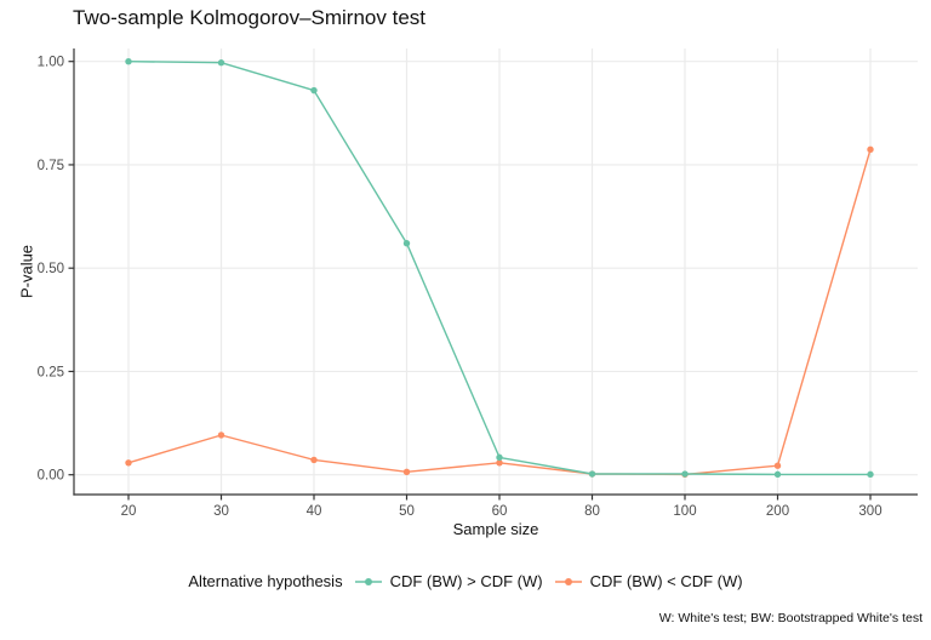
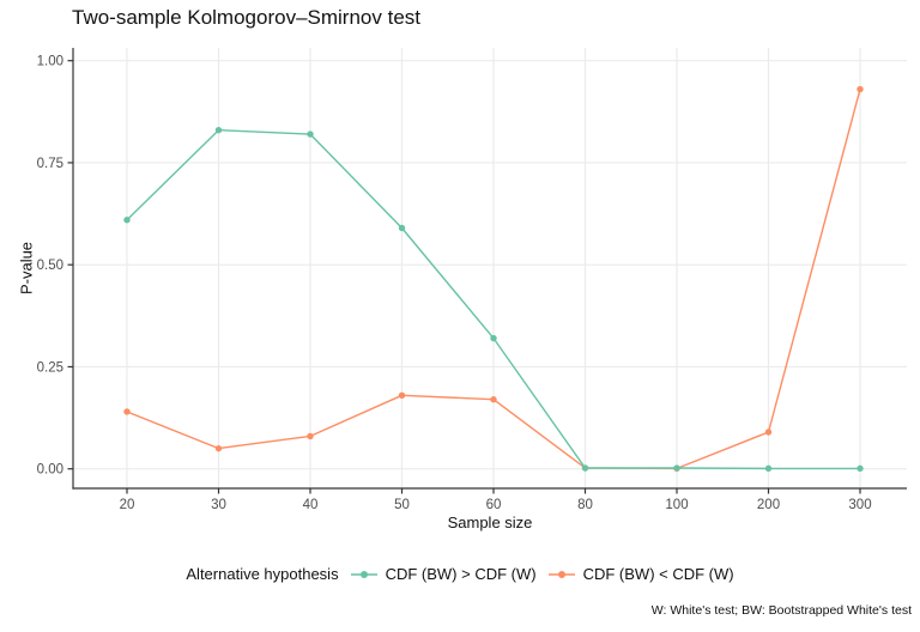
CDF (BW) > CDF (W)/20: 1.00 -> 0.61
CDF (BW) < CDF (W)/20: 0.03 -> 0.14
CDF (BW) > CDF (W)/30: 1.00 -> 0.83
CDF (BW) < CDF (W)/30: 0.10 -> 0.05
CDF (BW) > CDF (W)/40: 0.93 -> 0.82
CDF (BW) < CDF (W)/40: 0.04 -> 0.08
CDF (BW) > CDF (W)/50: 0.56 -> 0.59
CDF (BW) < CDF (W)/50: 0.01 -> 0.18
CDF (BW) > CDF (W)/60: 0.04 -> 0.32
CDF (BW) < CDF (W)/60: 0.03 -> 0.17
CDF (BW) < CDF (W)/200: 0.02 -> 0.09
CDF (BW) < CDF (W)/300: 0.79 -> 0.93
